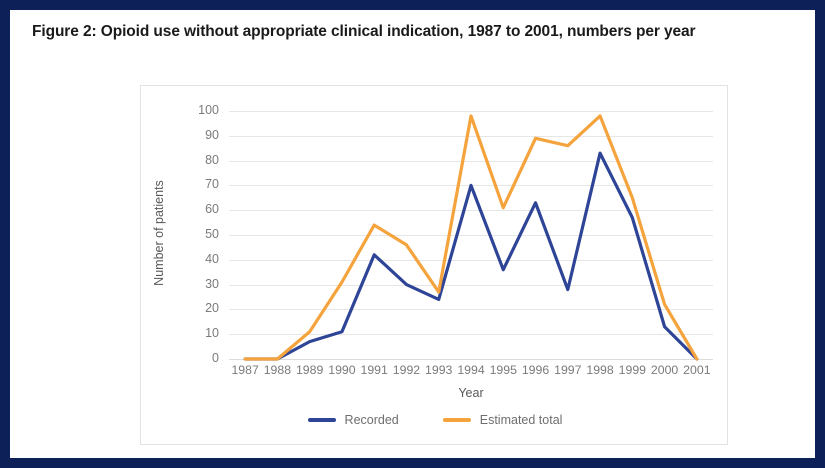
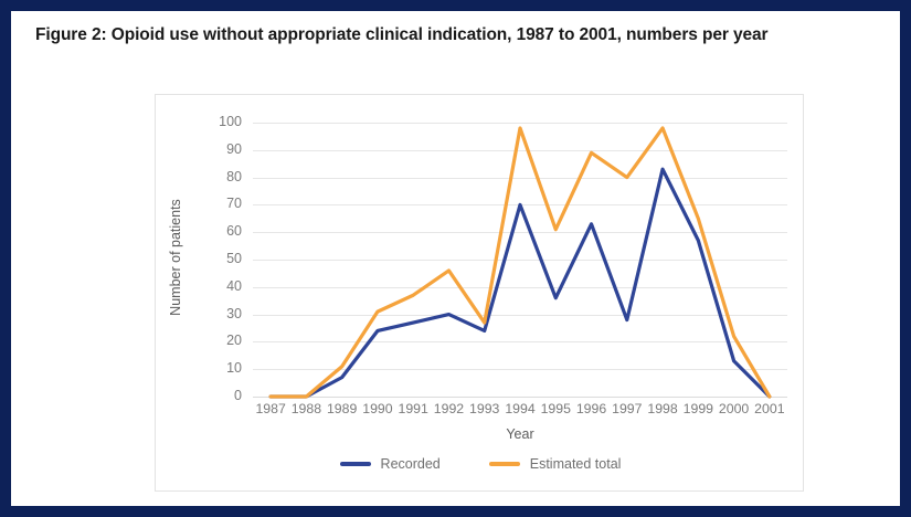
Recorded/1990: 11 -> 24
Recorded/1991: 42 -> 27
Estimated total/1991: 54 -> 37
Estimated total/1997: 86 -> 80
